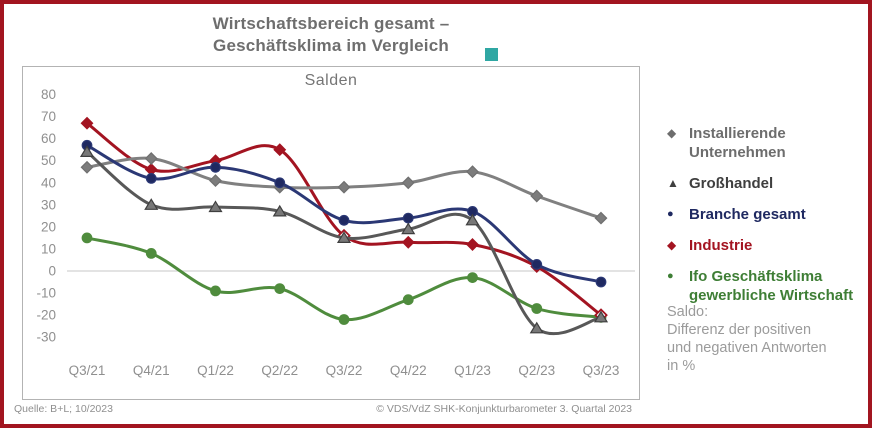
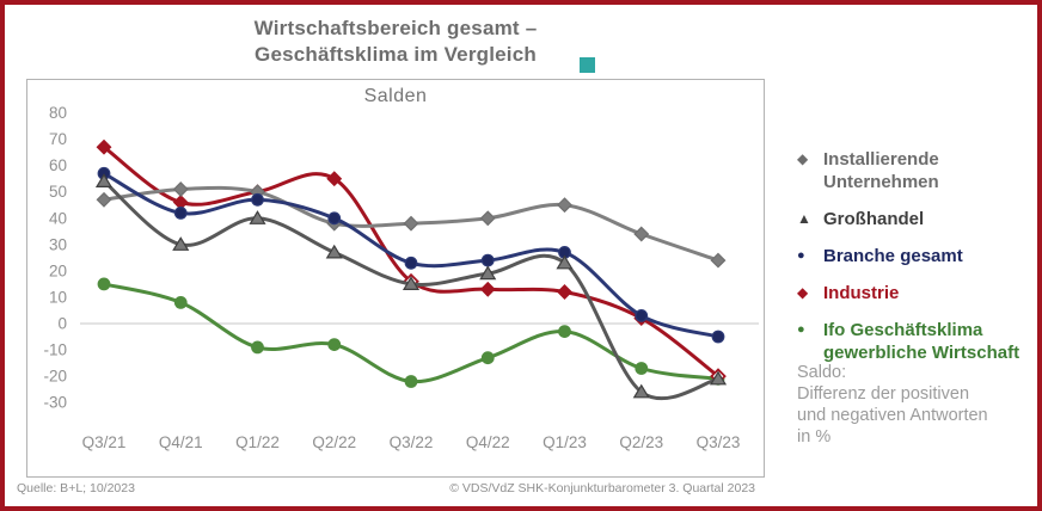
Installierende Unternehmen/Q1/22: 41 -> 50
Großhandel/Q1/22: 29 -> 40
